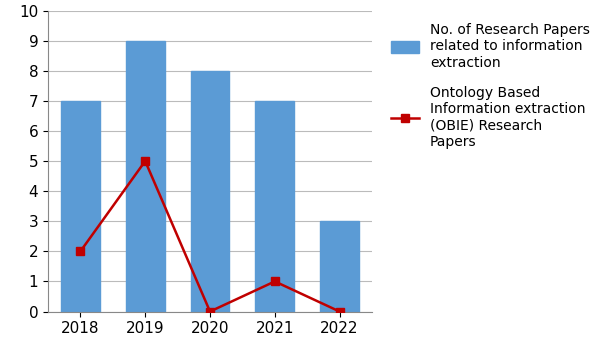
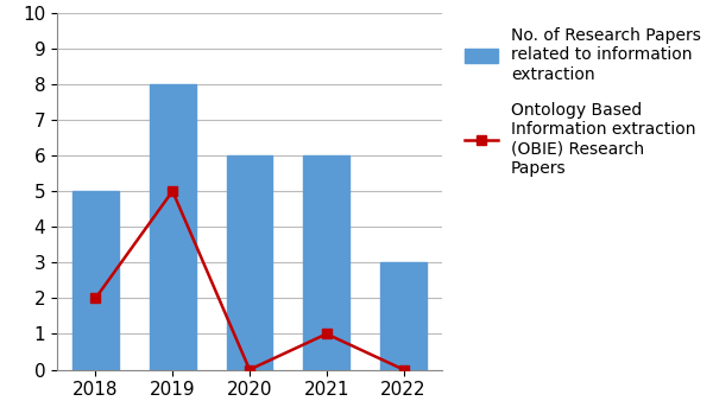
No. of Research Papers related to information extraction/2018: 7 -> 5
No. of Research Papers related to information extraction/2019: 9 -> 8
No. of Research Papers related to information extraction/2020: 8 -> 6
No. of Research Papers related to information extraction/2021: 7 -> 6
